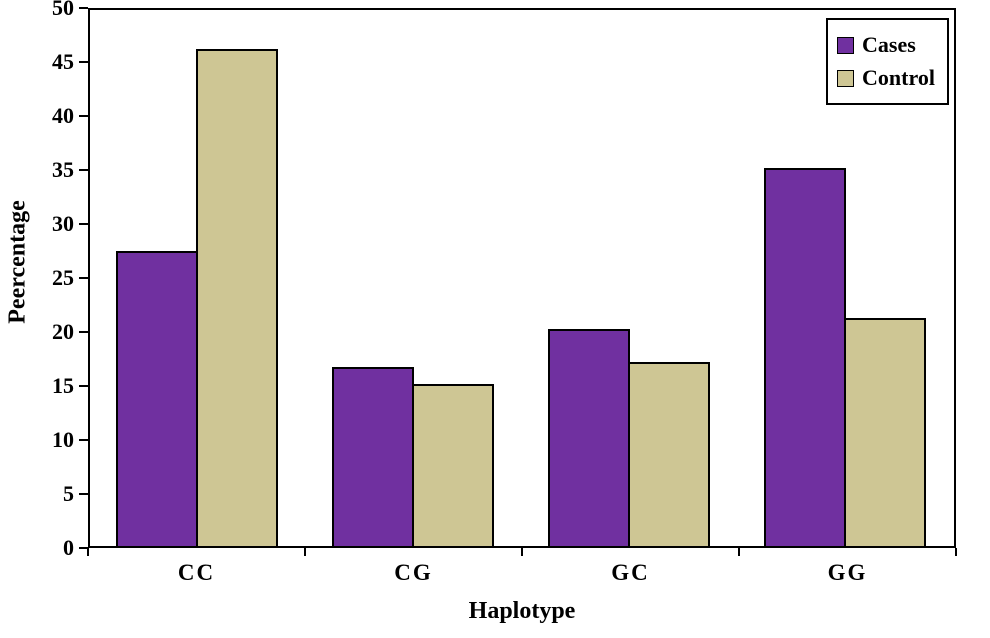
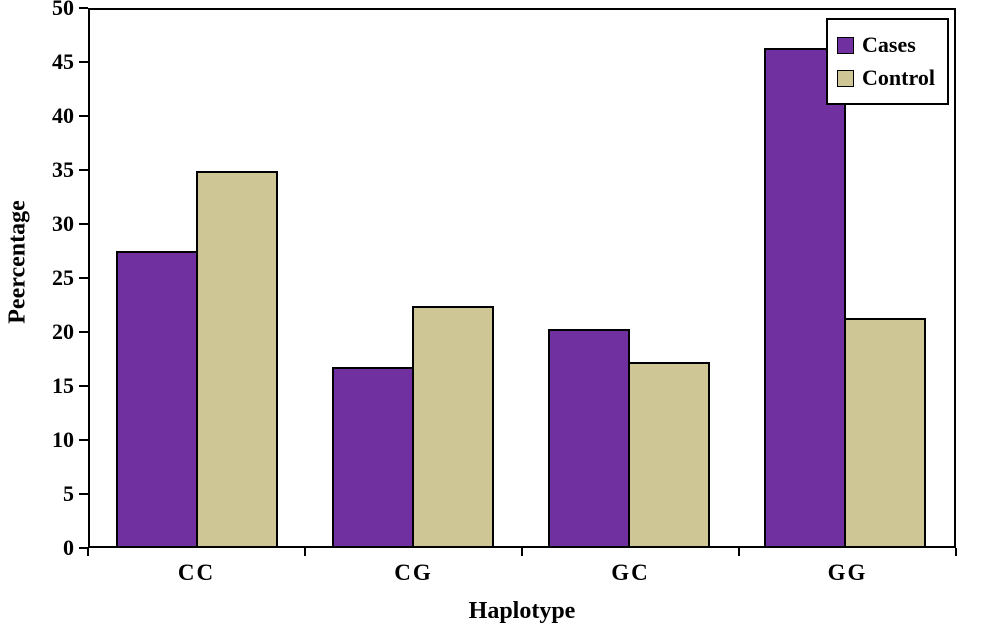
Control/CC: 46.4 -> 35.0
Control/CG: 15.1 -> 22.4
Cases/GG: 35.3 -> 46.5
